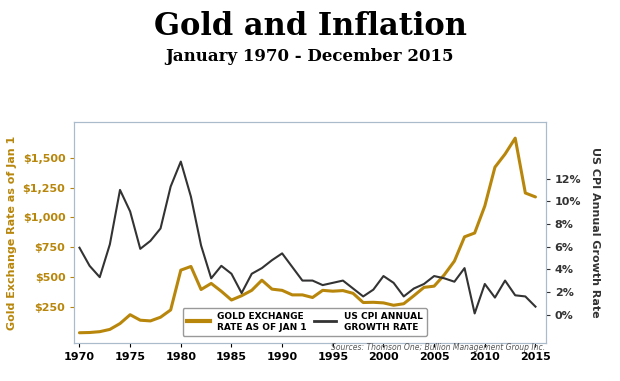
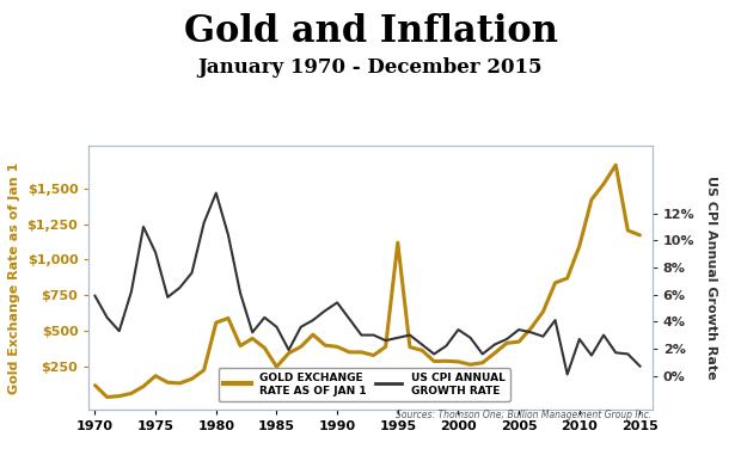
GOLD EXCHANGE RATE AS OF JAN 1/1970: $40 -> $120
GOLD EXCHANGE RATE AS OF JAN 1/1985: $310 -> $250
GOLD EXCHANGE RATE AS OF JAN 1/1995: $380 -> $1,120
